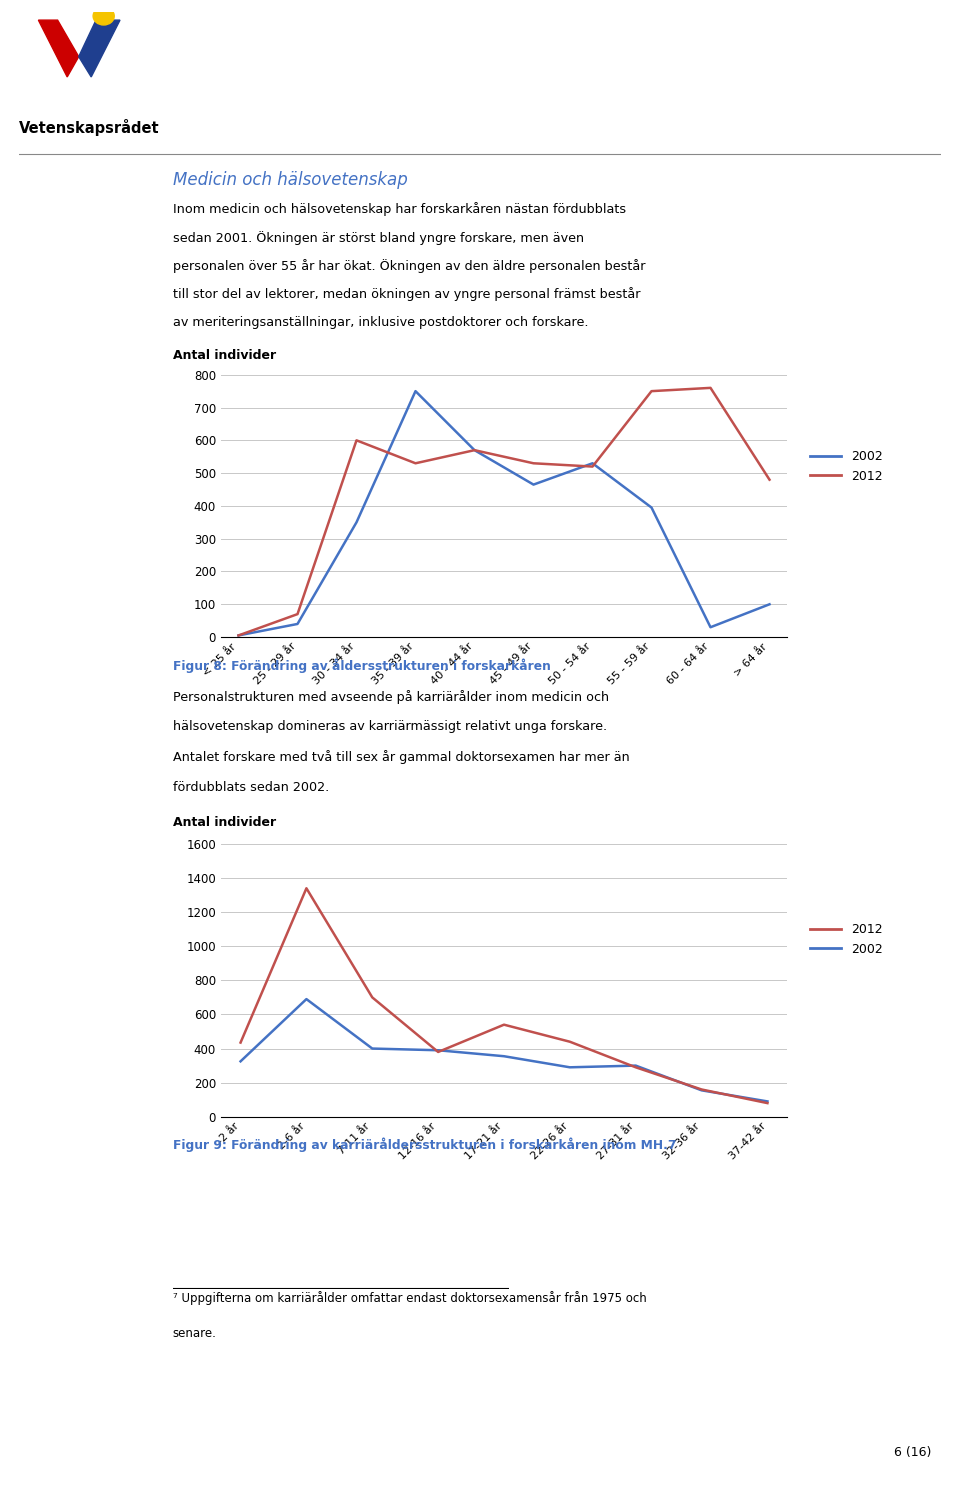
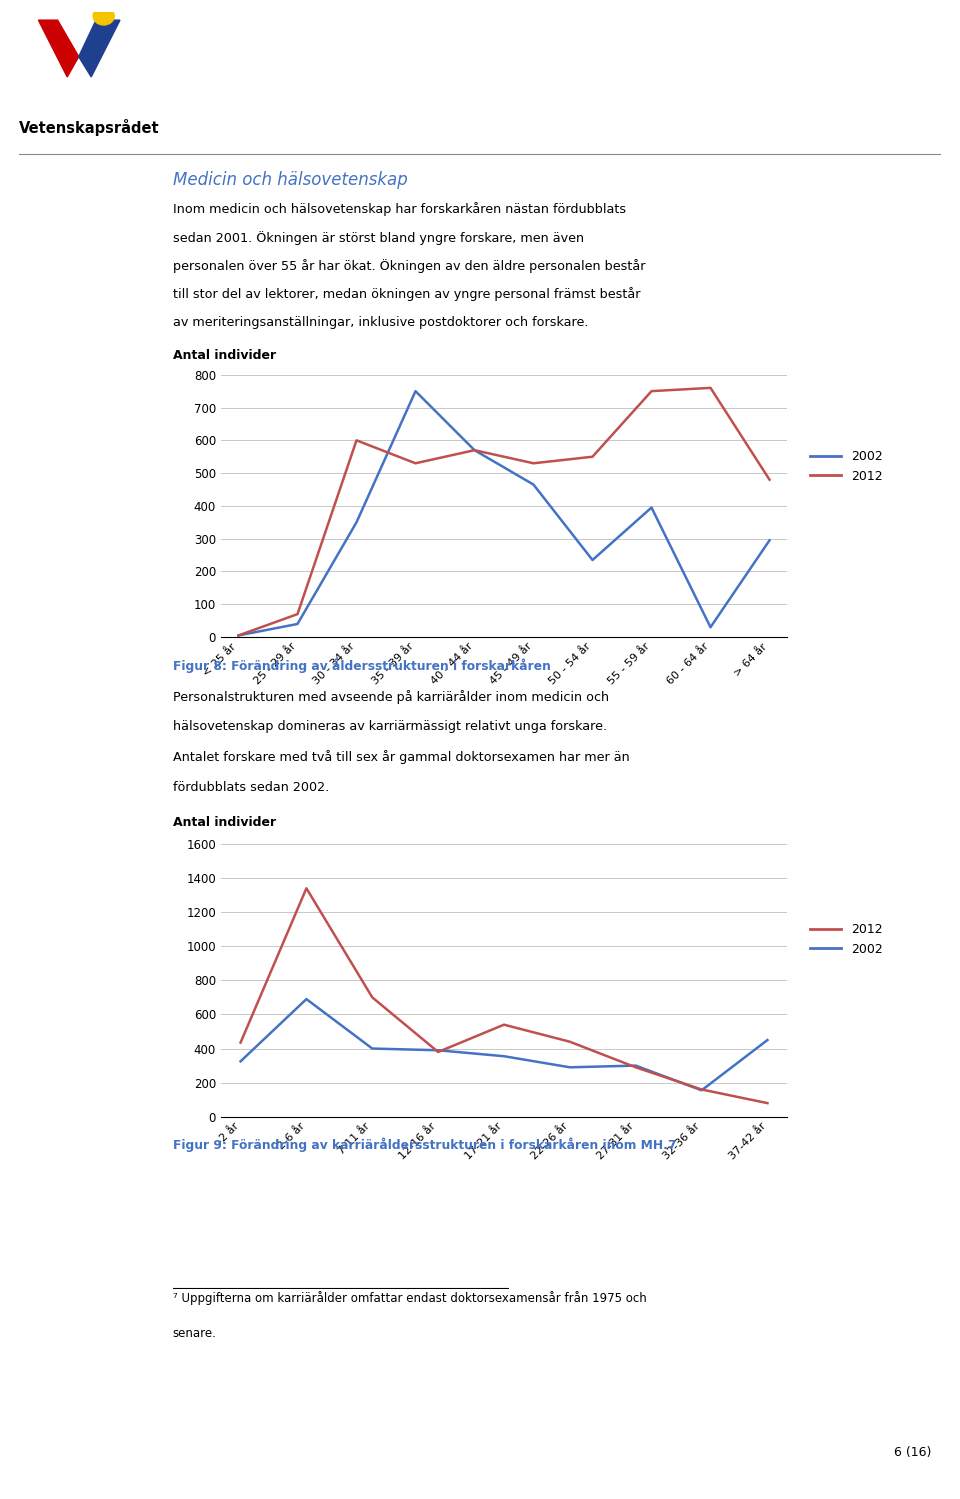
2002/50 - 54 år: 530 -> 235
2012/50 - 54 år: 520 -> 550
2002/> 64 år: 100 -> 295
2002/37-42 år: 90 -> 450
